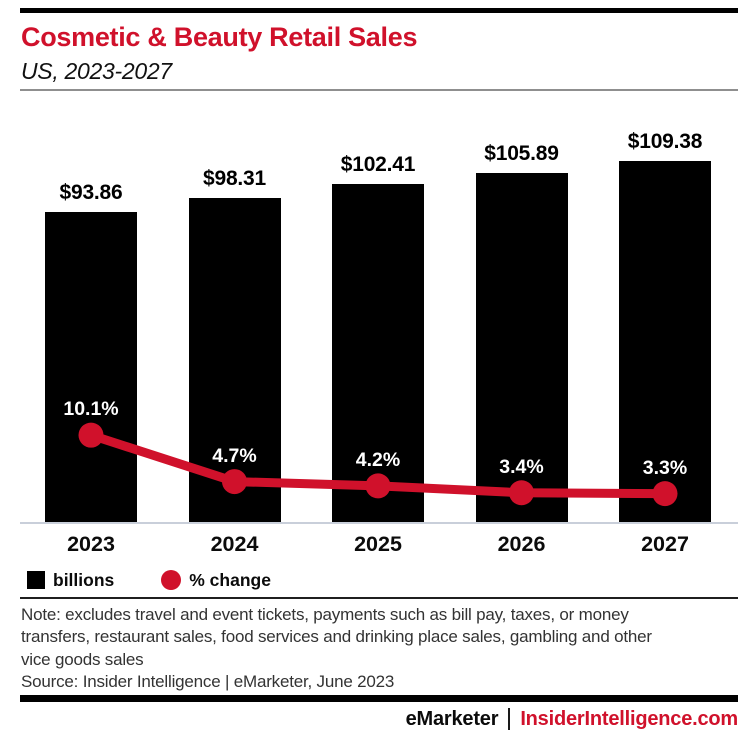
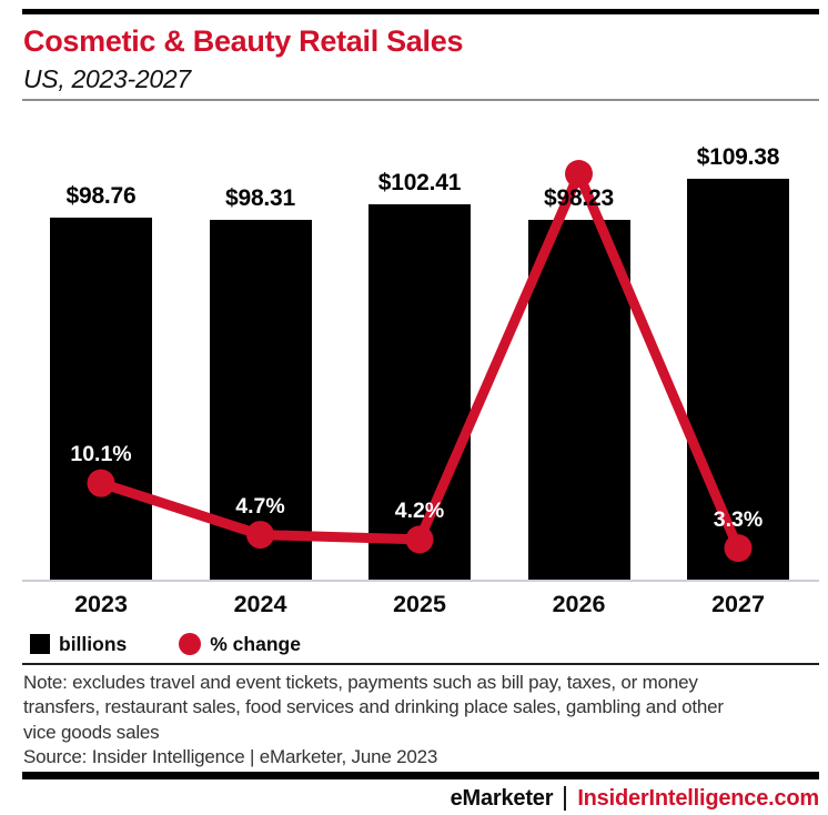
billions/2023: $93.86 -> $98.76
billions/2026: $105.89 -> $98.23
% change/2026: 3.4% -> 42.5%
